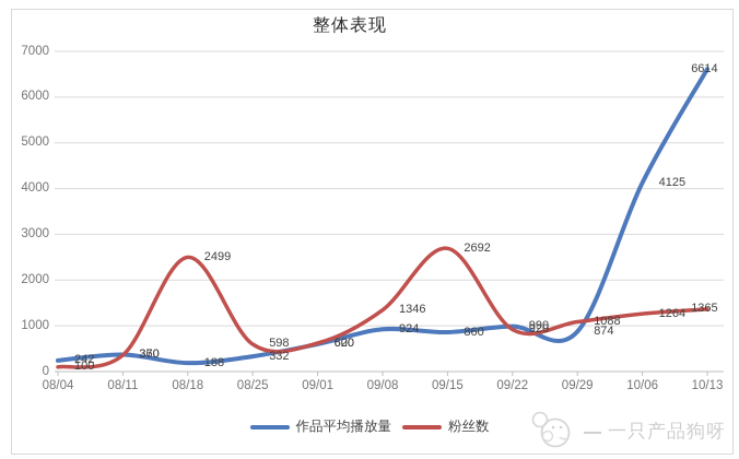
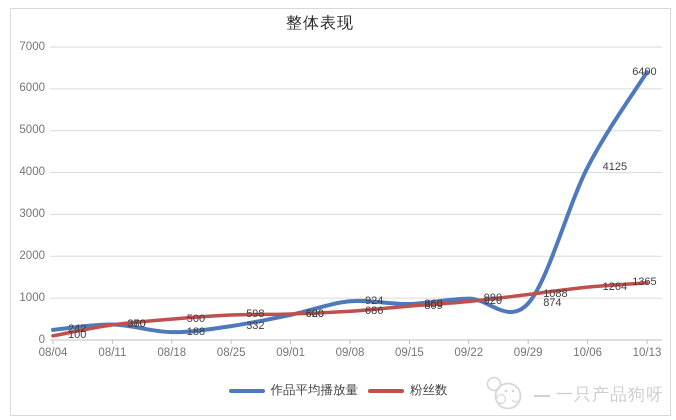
粉丝数/08/18: 2499 -> 500
粉丝数/09/08: 1346 -> 686
粉丝数/09/15: 2692 -> 809
作品平均播放量/10/13: 6614 -> 6400
